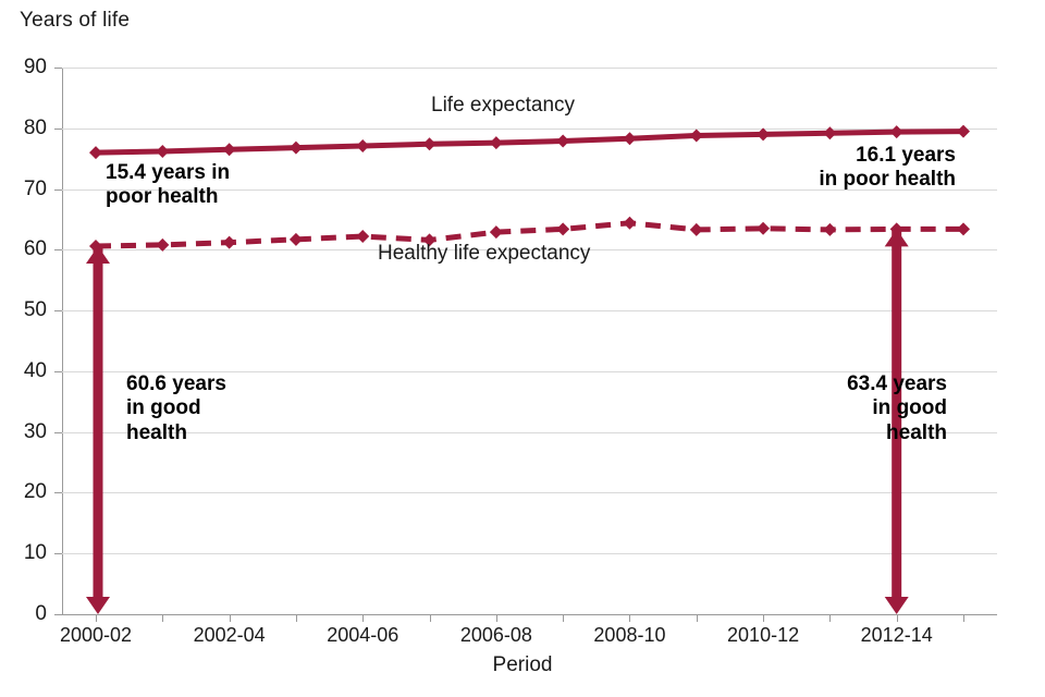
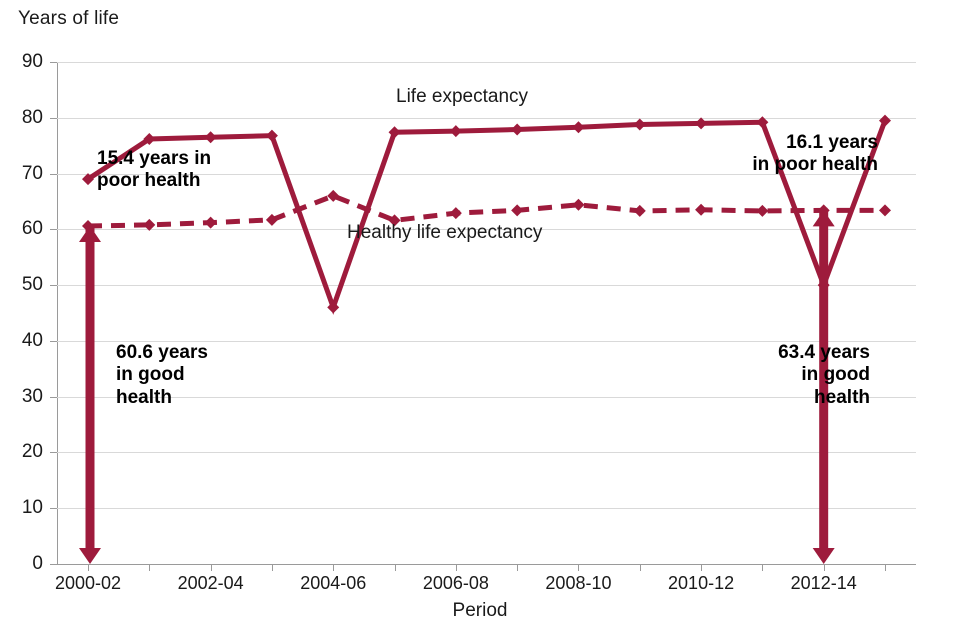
Life expectancy/2000-02: 76 -> 69
Life expectancy/2004-06: 77 -> 46
Healthy life expectancy/2004-06: 62 -> 66
Life expectancy/2012-14: 79 -> 50
